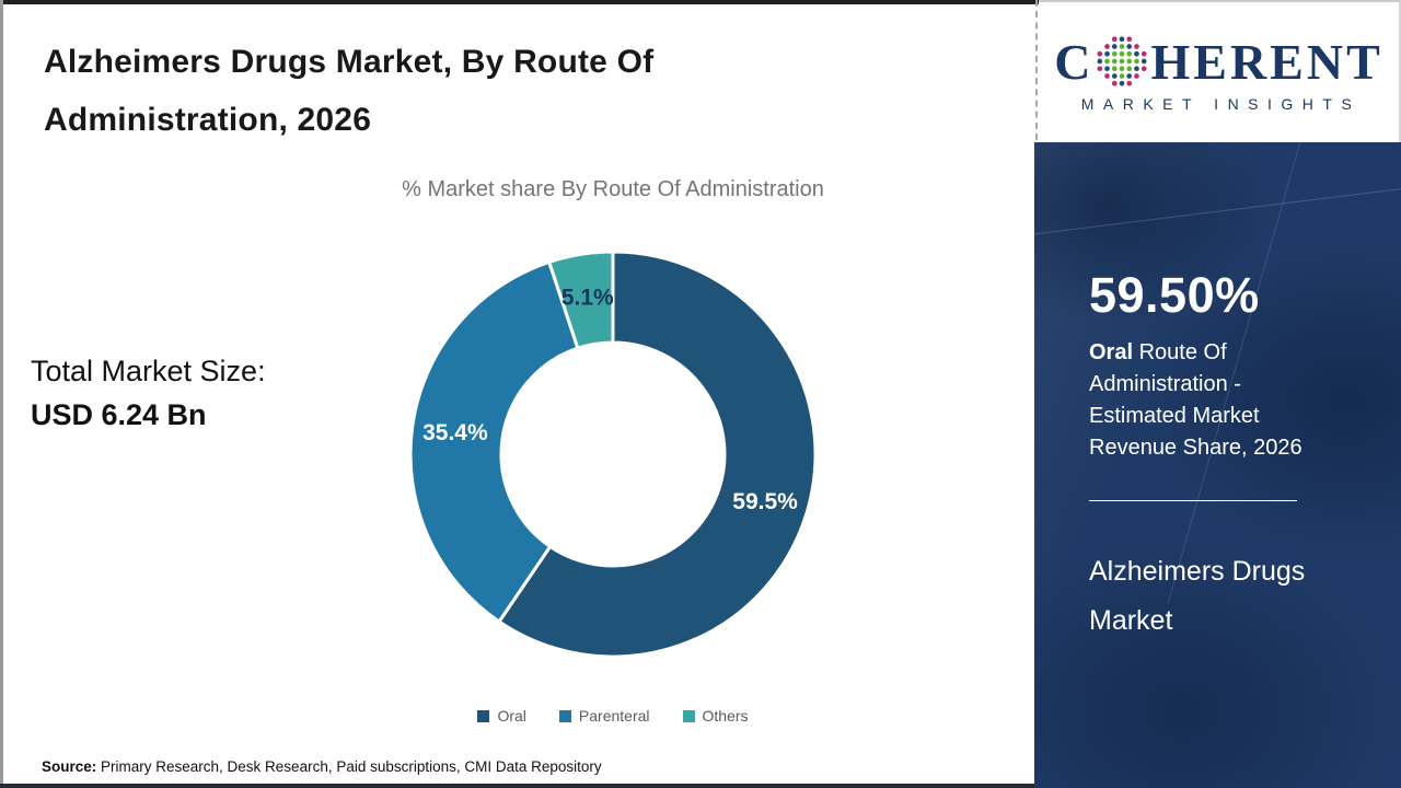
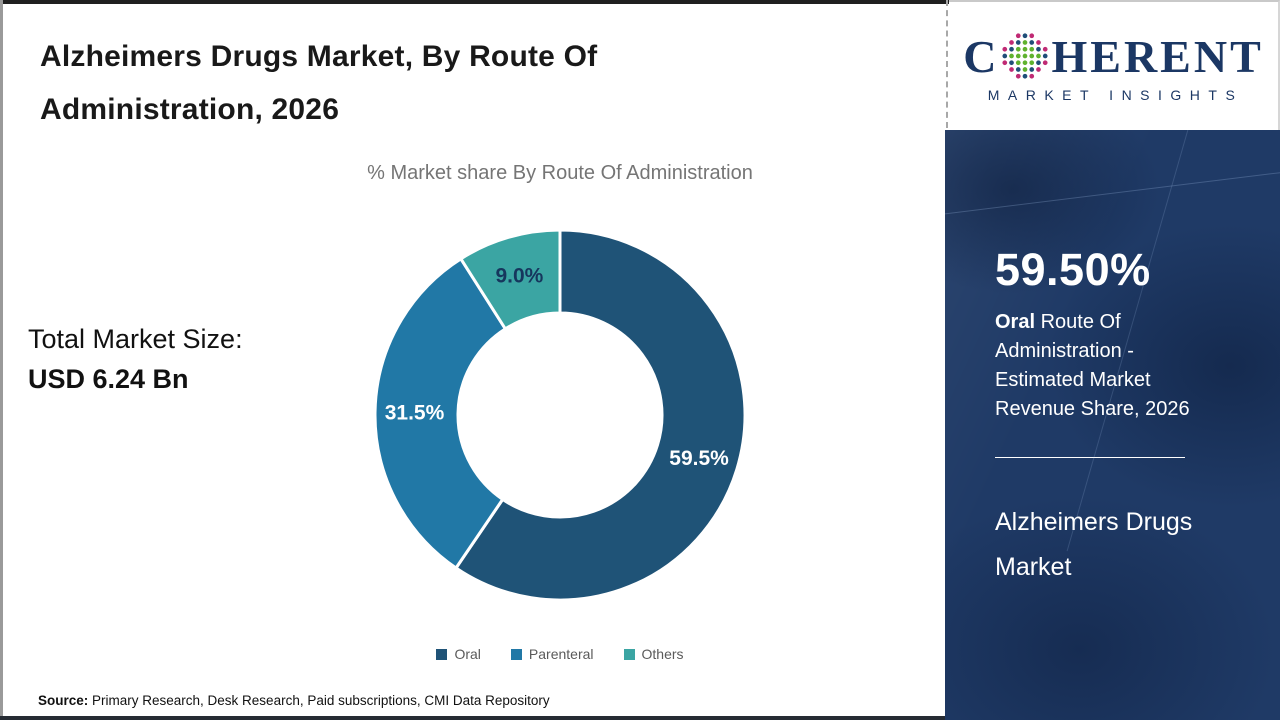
Parenteral: 35.4% -> 31.5%
Others: 5.1% -> 9.0%
